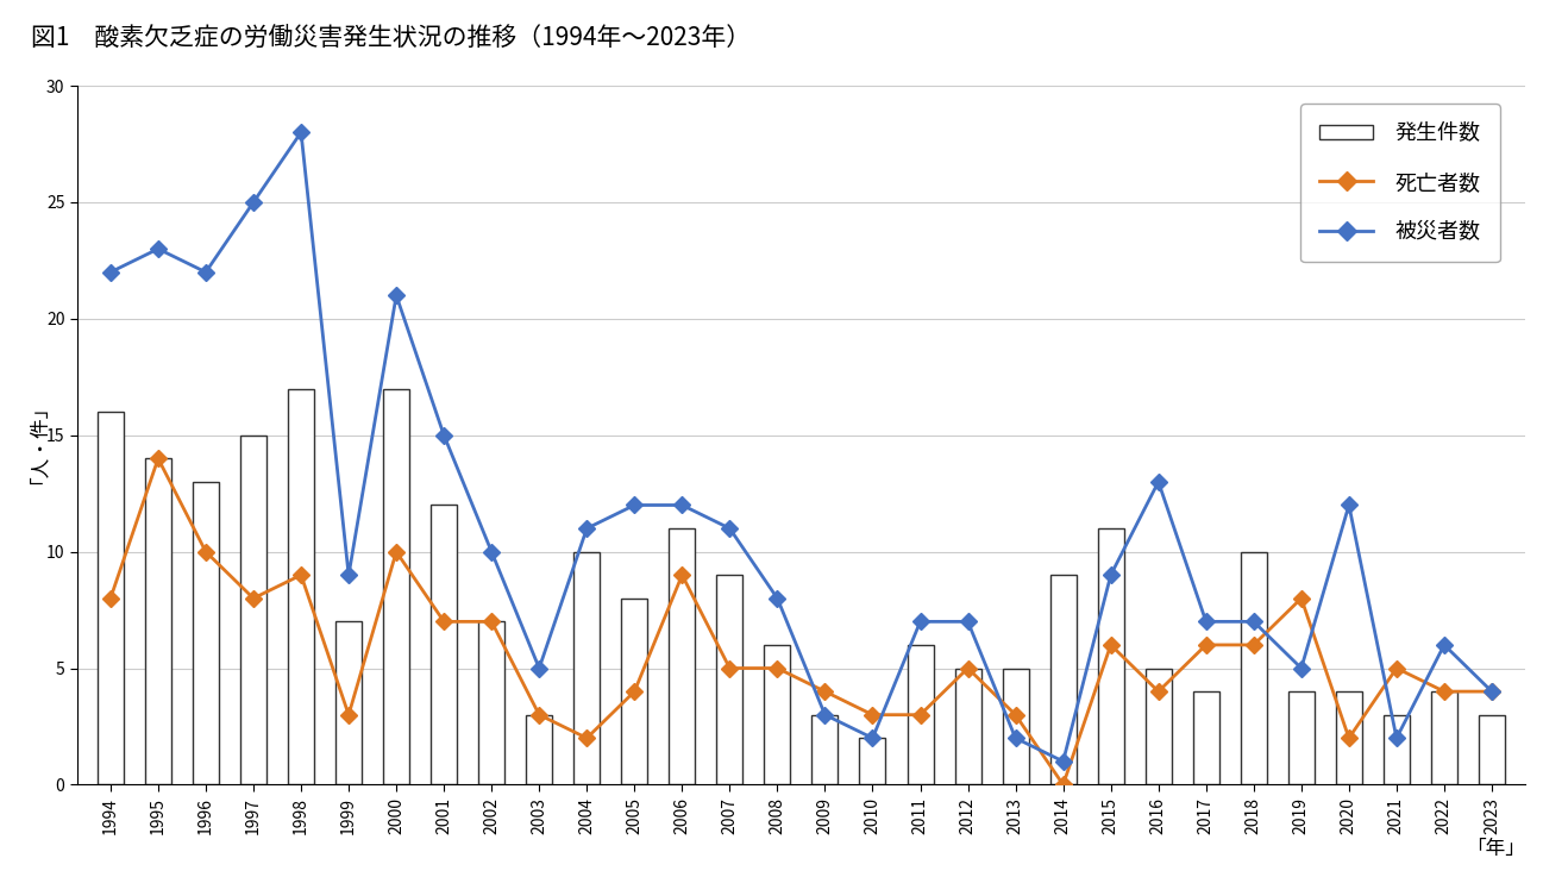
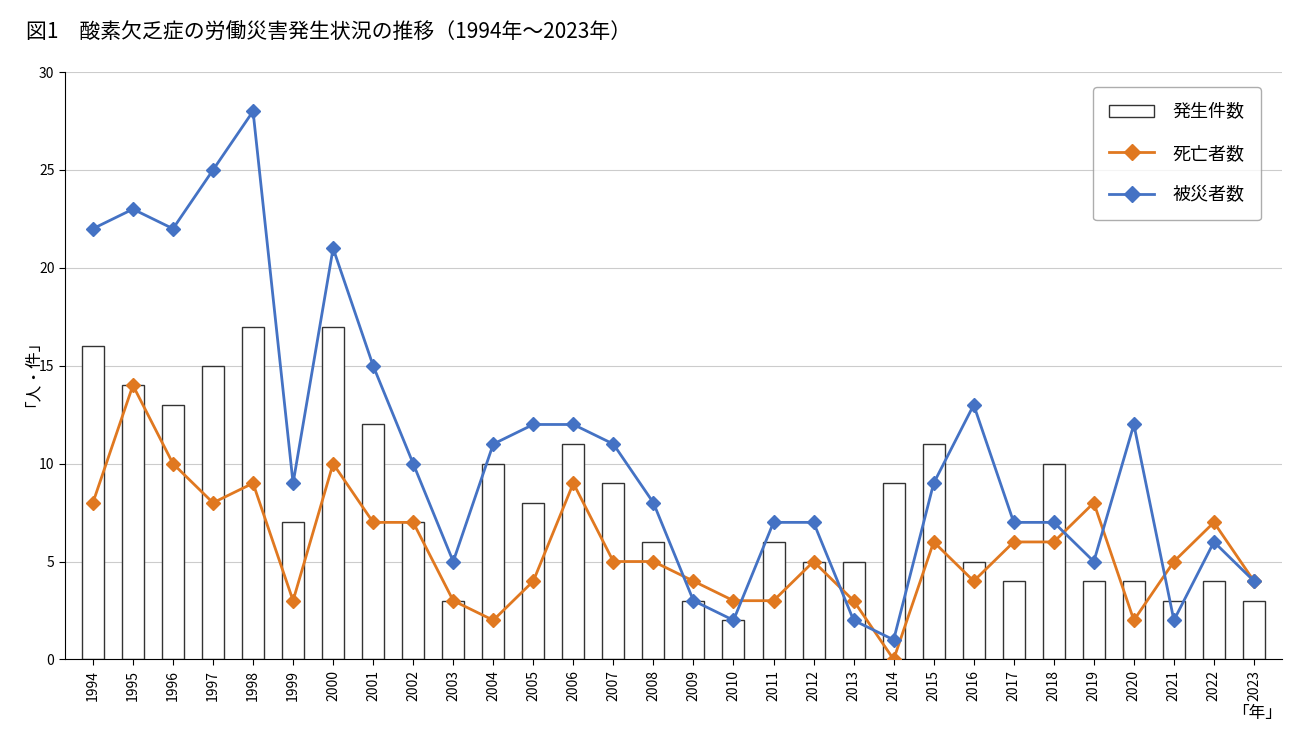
死亡者数/2022: 4 -> 7
